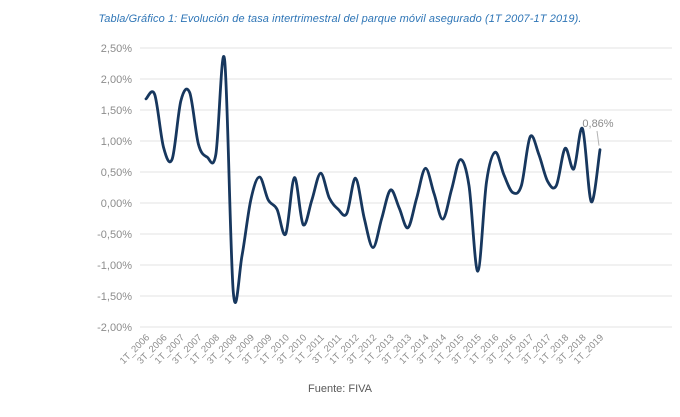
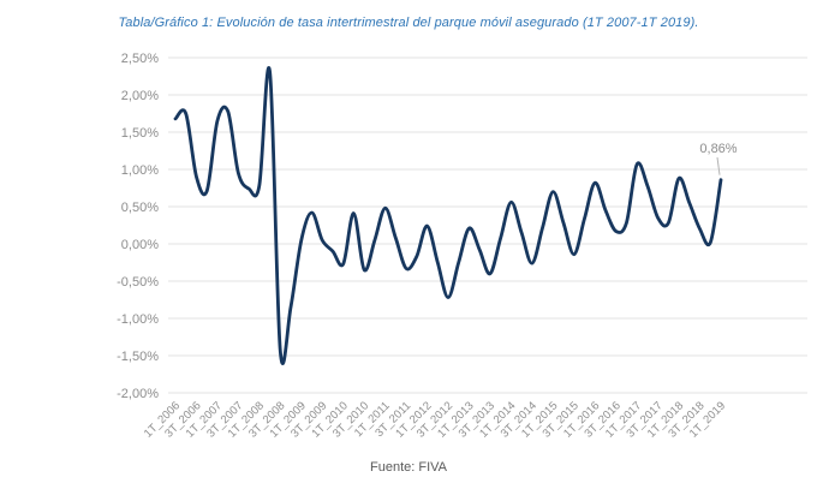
1T_2010: -0,5% -> -0,3%
3T_2011: -0,1% -> -0,3%
1T_2012: 0,4% -> 0,2%
3T_2015: -1,1% -> -0,1%
3T_2018: 1,2% -> 0,2%
